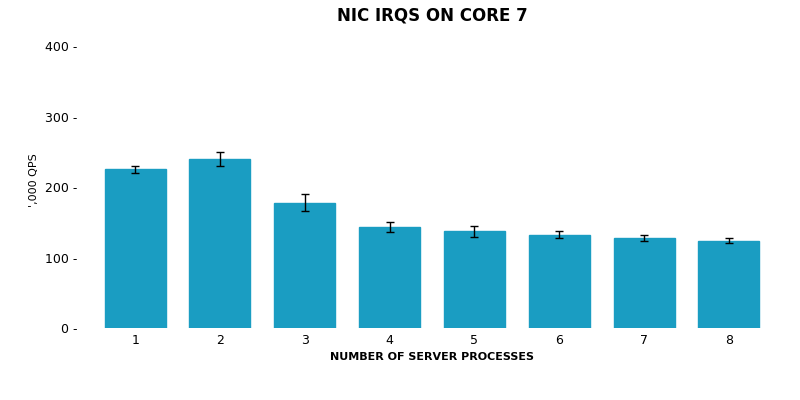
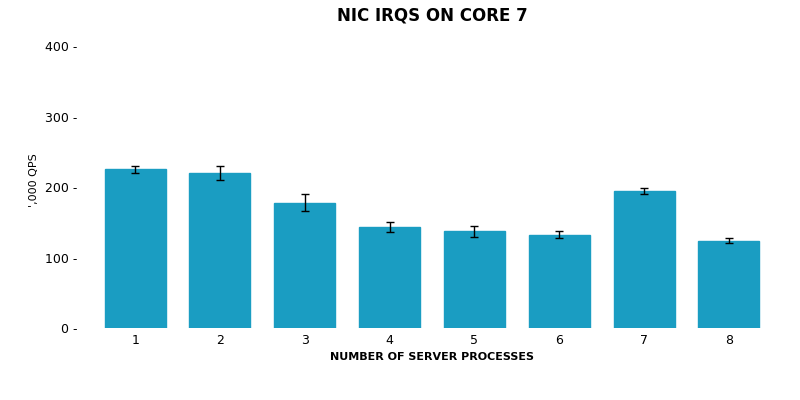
2: 240 - -> 220 -
7: 128 - -> 194 -
